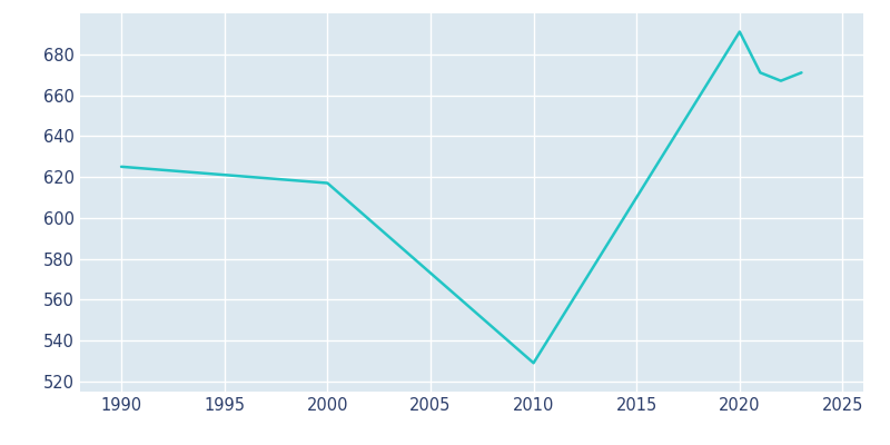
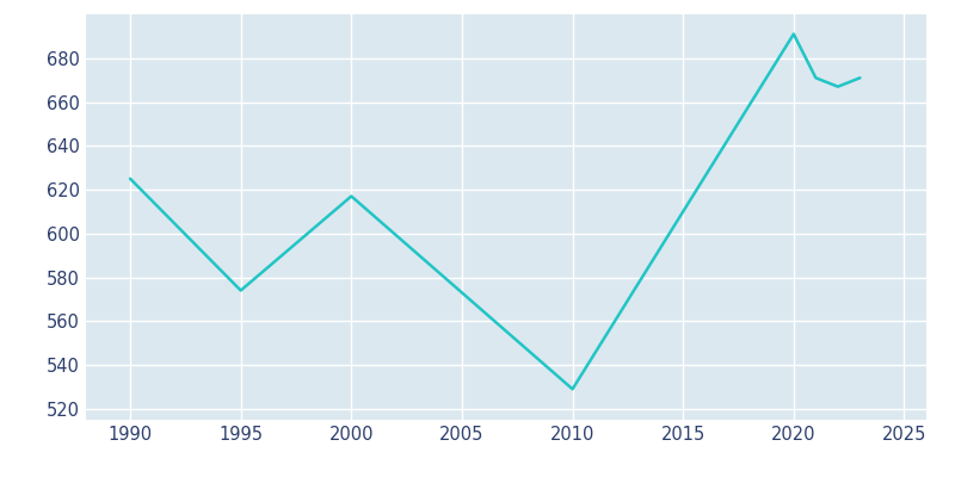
1995: 621 -> 574
